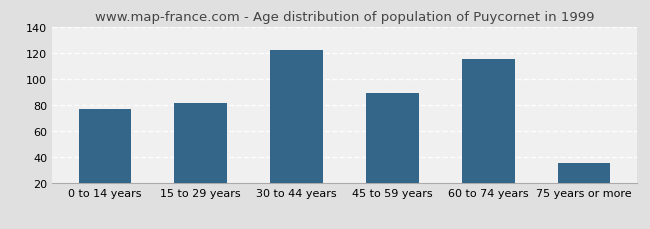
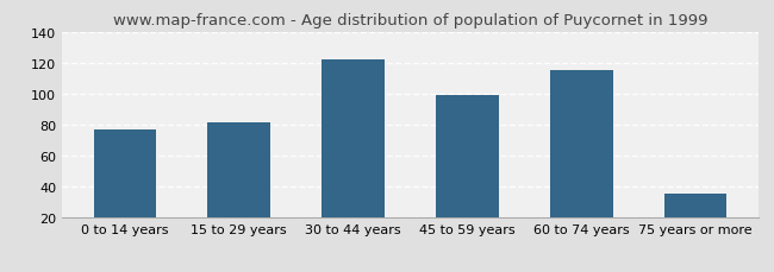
45 to 59 years: 89 -> 99
